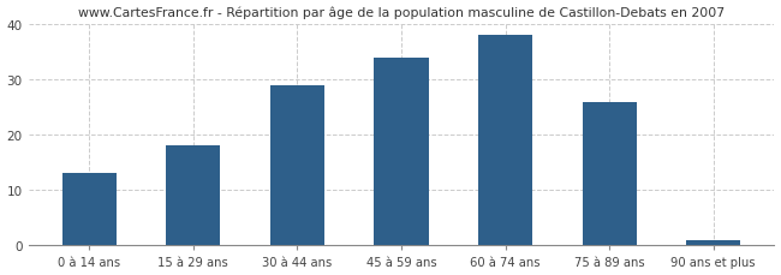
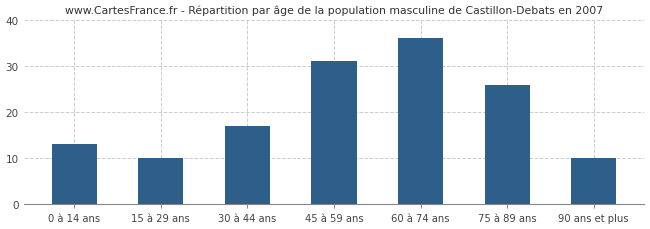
15 à 29 ans: 18 -> 10
30 à 44 ans: 29 -> 17
45 à 59 ans: 34 -> 31
60 à 74 ans: 38 -> 36
90 ans et plus: 1 -> 10
